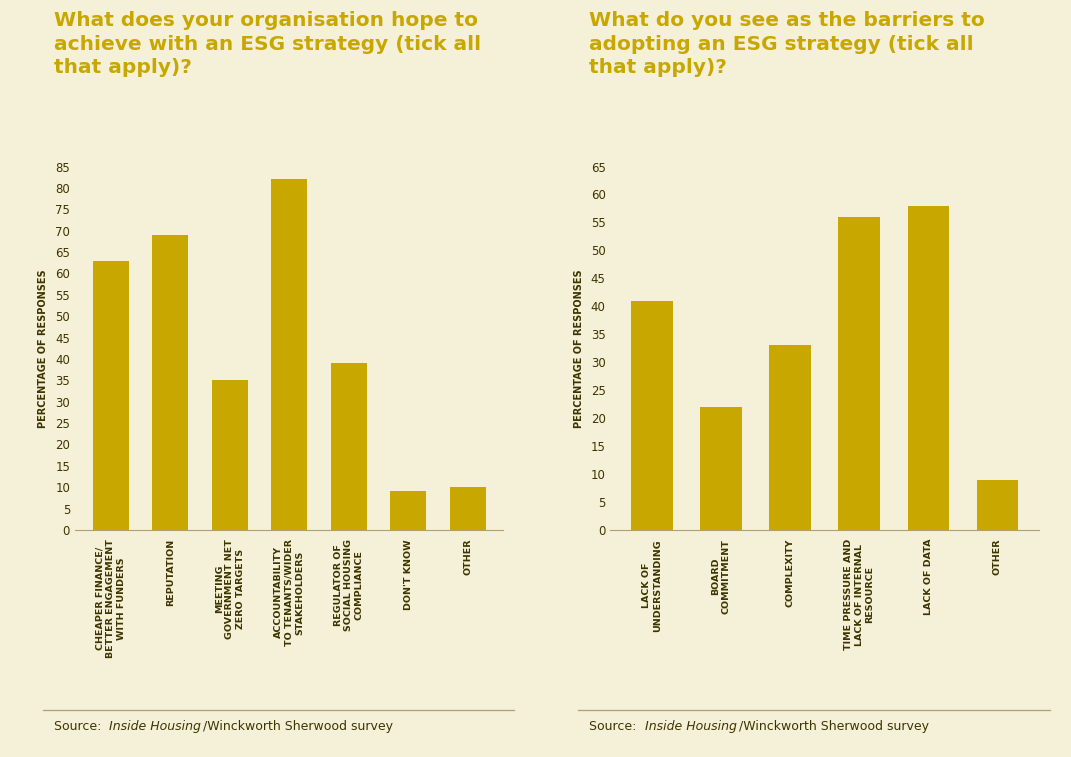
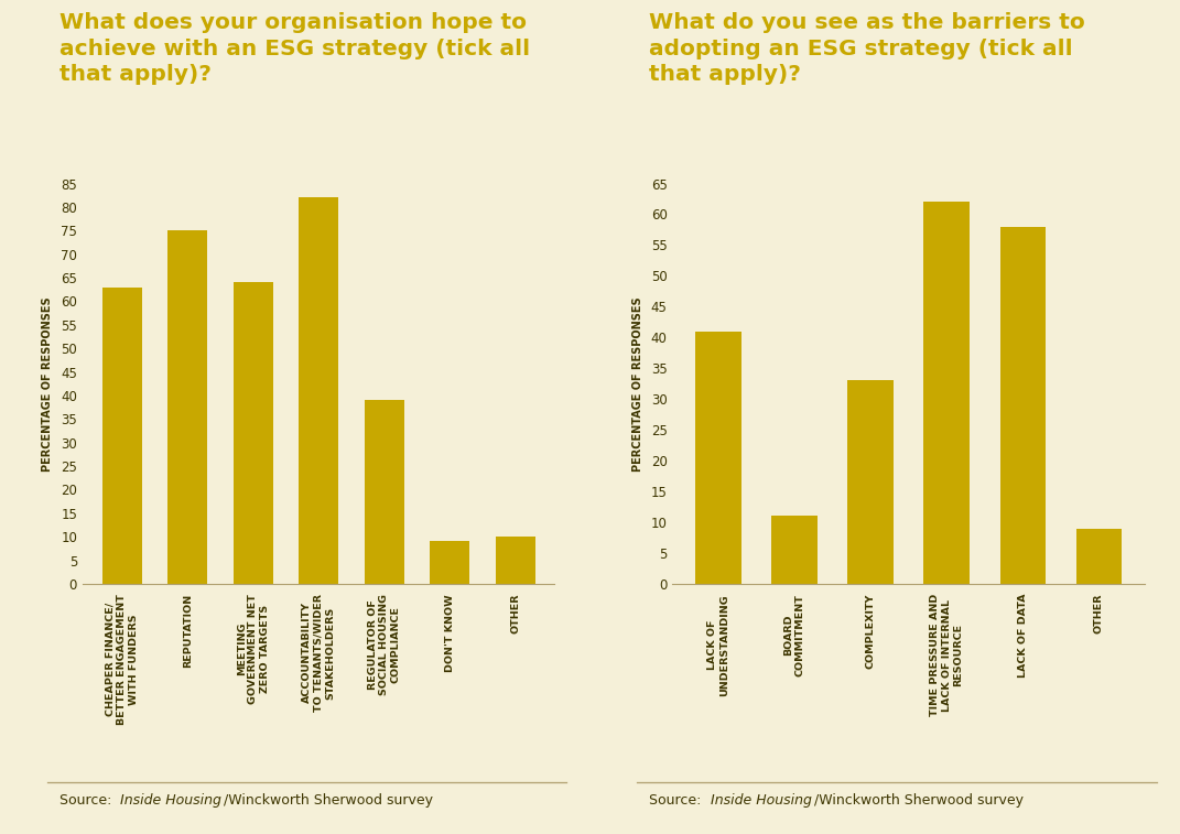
REPUTATION: 69 -> 75
MEETING GOVERNMENT NET ZERO TARGETS: 35 -> 64
BOARD COMMITMENT: 22 -> 11
TIME PRESSURE AND LACK OF INTERNAL RESOURCE: 56 -> 62
